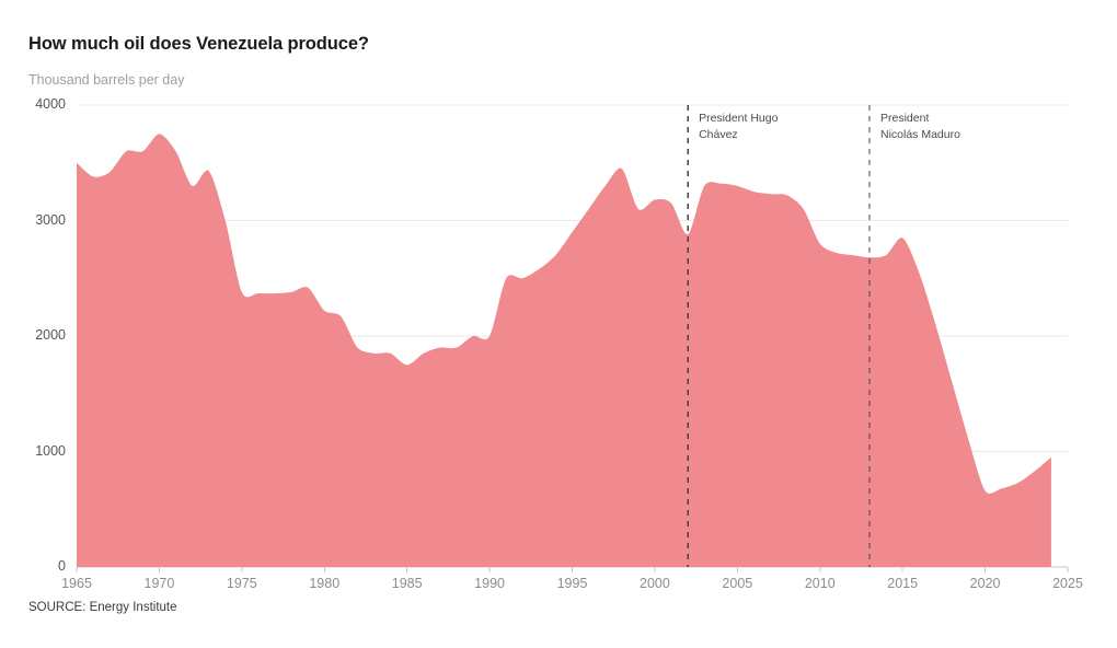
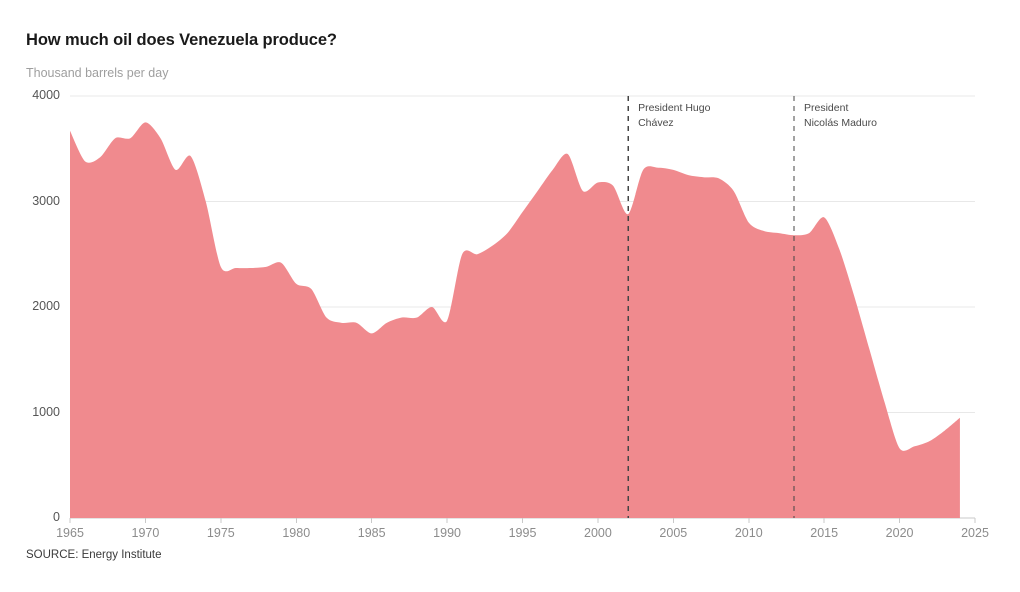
1965: 3500 -> 3670
1990: 2000 -> 1870
